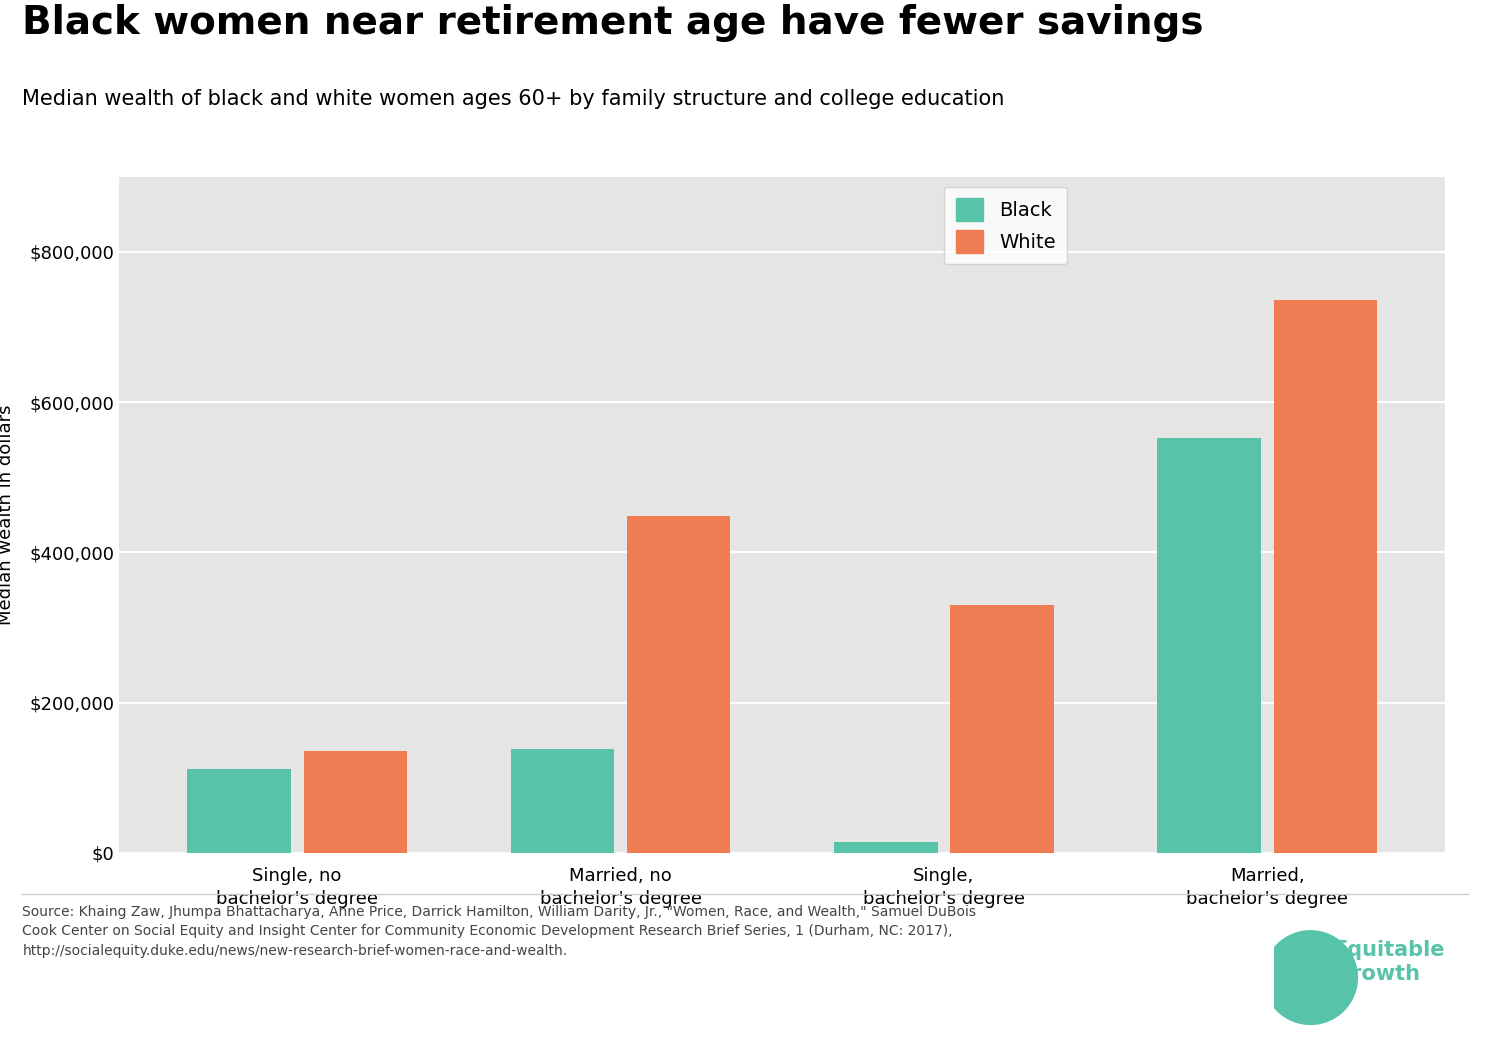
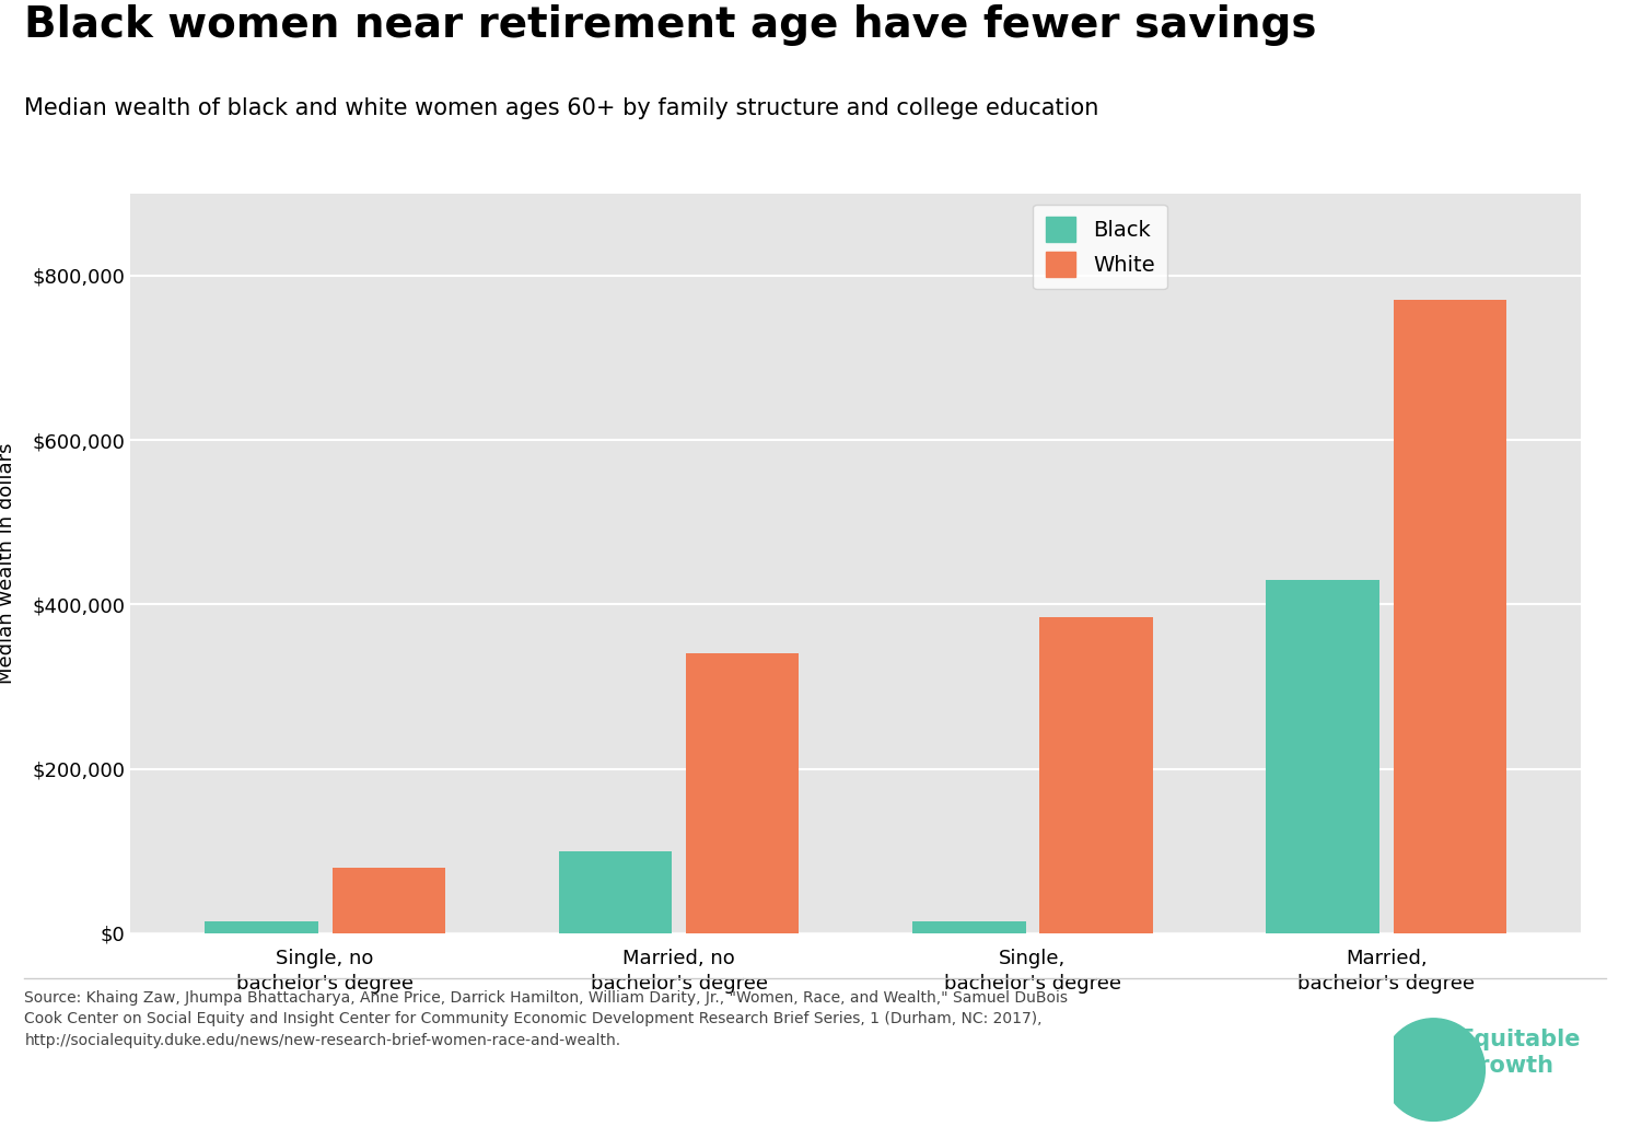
Black/Single, no bachelor's degree: $112,000 -> $15,000
White/Single, no bachelor's degree: $136,000 -> $80,000
Black/Married, no bachelor's degree: $138,000 -> $100,000
White/Married, no bachelor's degree: $448,000 -> $340,000
White/Single, bachelor's degree: $330,000 -> $385,000
Black/Married, bachelor's degree: $552,000 -> $430,000
White/Married, bachelor's degree: $736,000 -> $770,000
